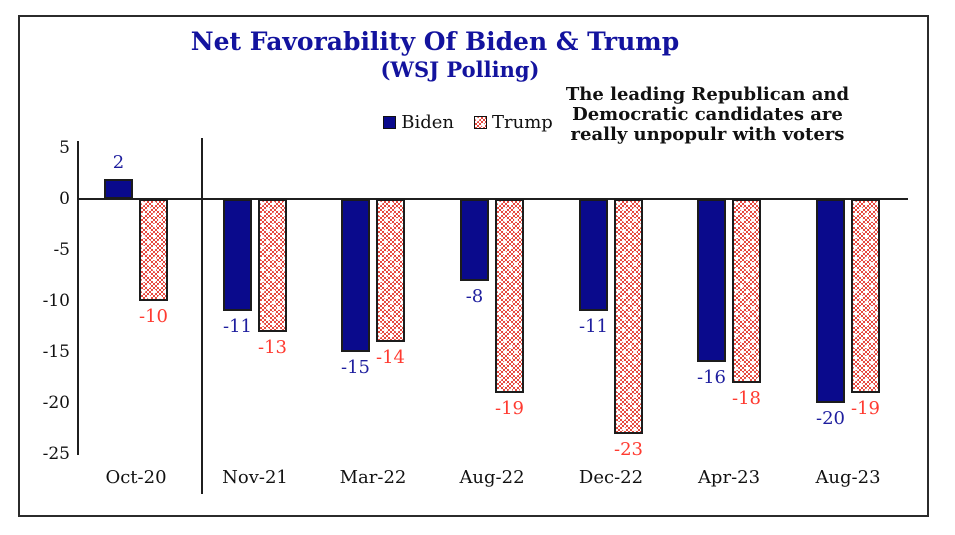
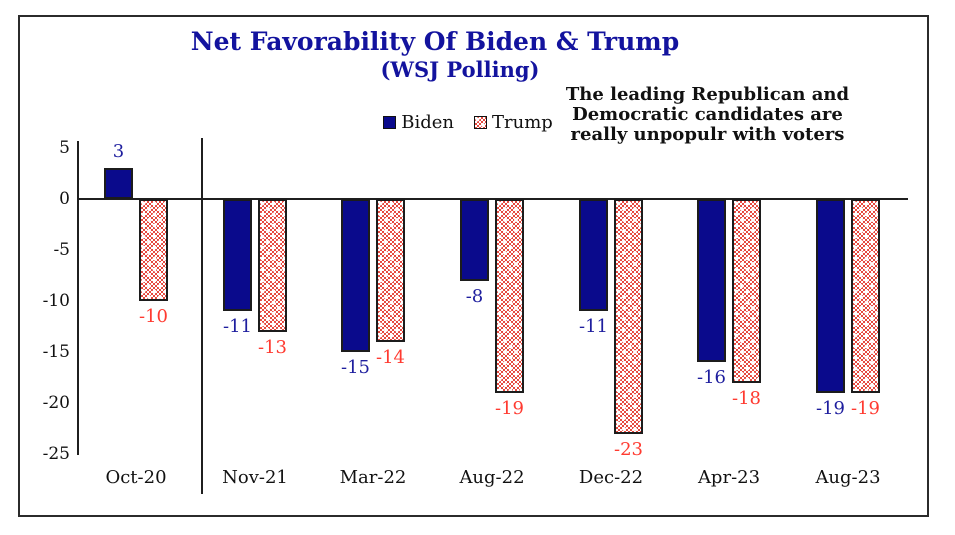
Biden/Oct-20: 2 -> 3
Biden/Aug-23: -20 -> -19
